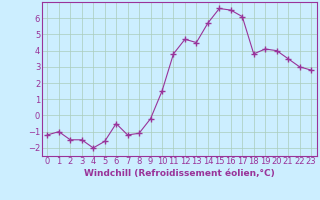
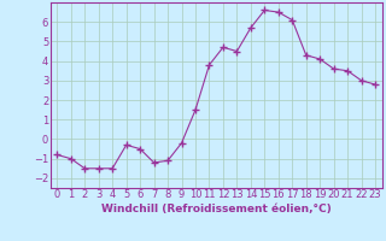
0: -1.2 -> -0.8
4: -2.0 -> -1.5
5: -1.6 -> -0.3
18: 3.8 -> 4.3
20: 4.0 -> 3.6
